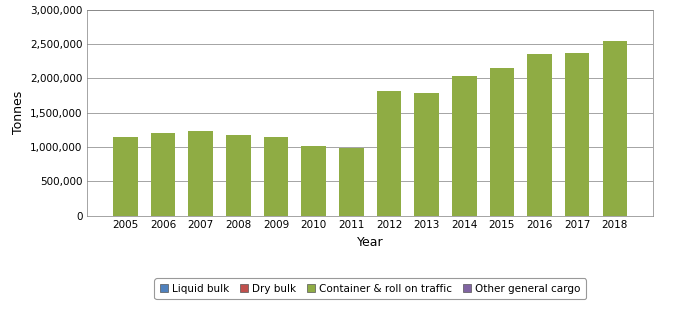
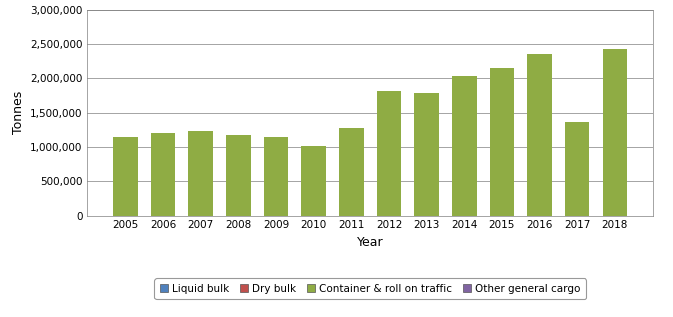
2011: 990,000 -> 1,280,000
2017: 2,370,000 -> 1,360,000
2018: 2,540,000 -> 2,420,000
